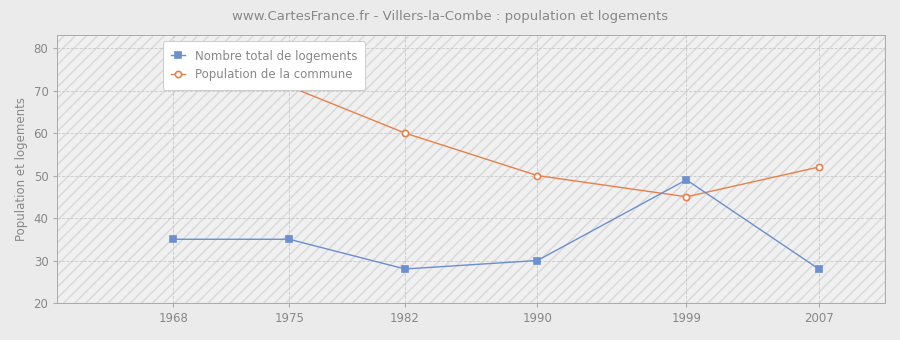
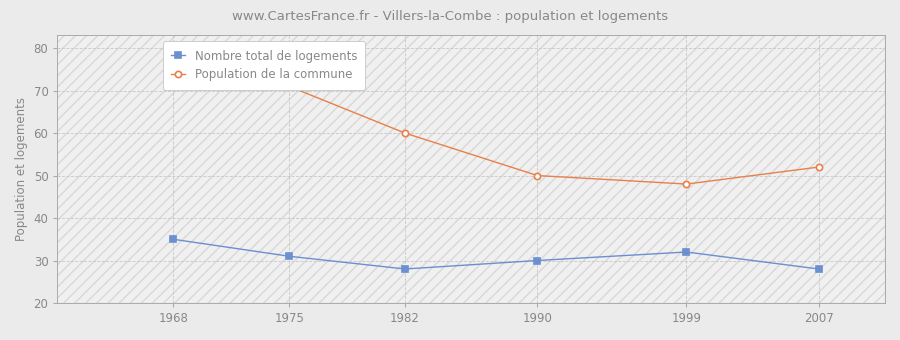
Nombre total de logements/1975: 35 -> 31
Nombre total de logements/1999: 49 -> 32
Population de la commune/1999: 45 -> 48
